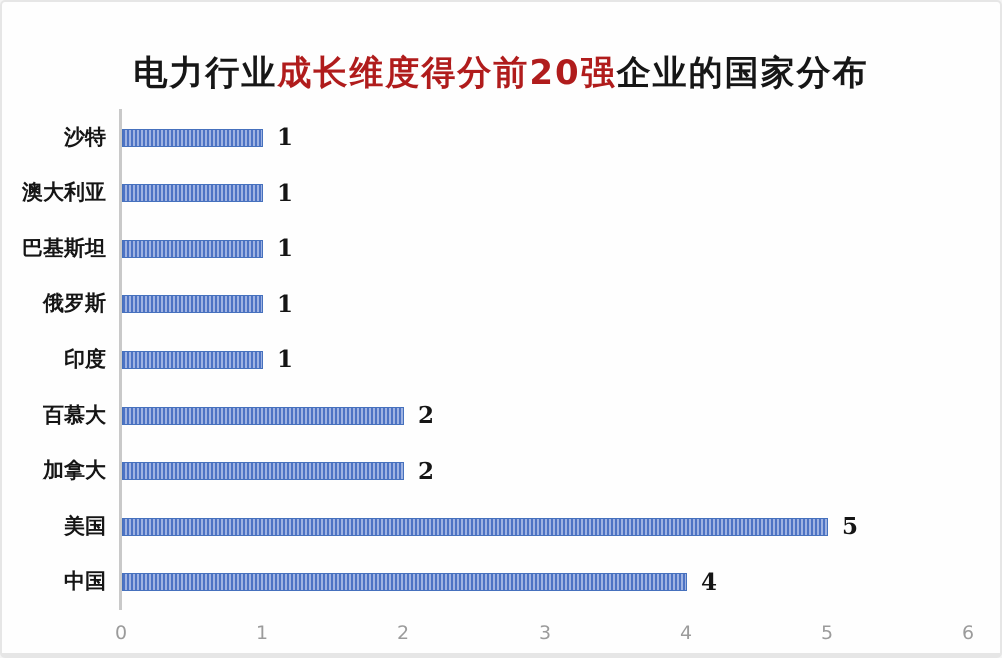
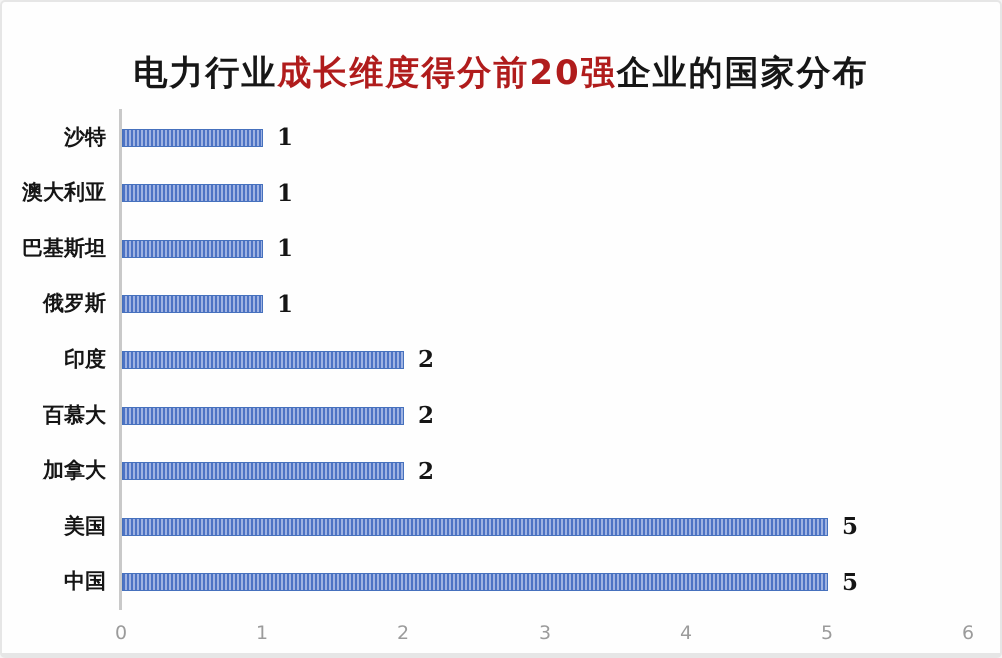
印度: 1 -> 2
中国: 4 -> 5
